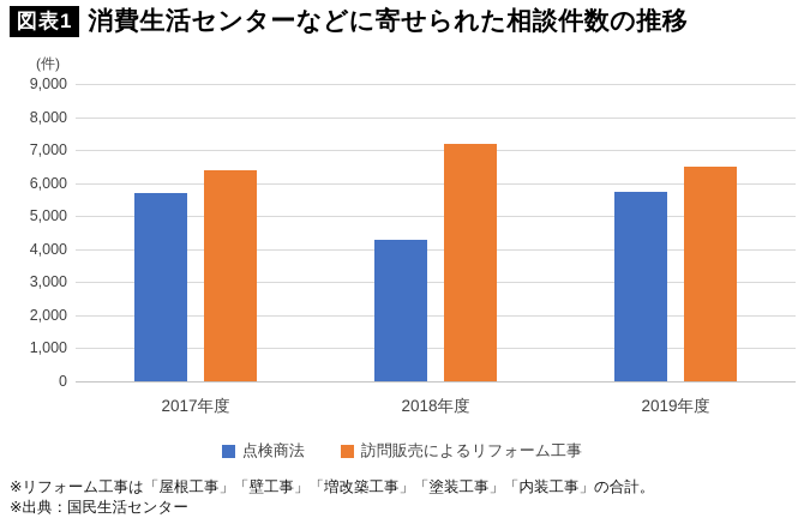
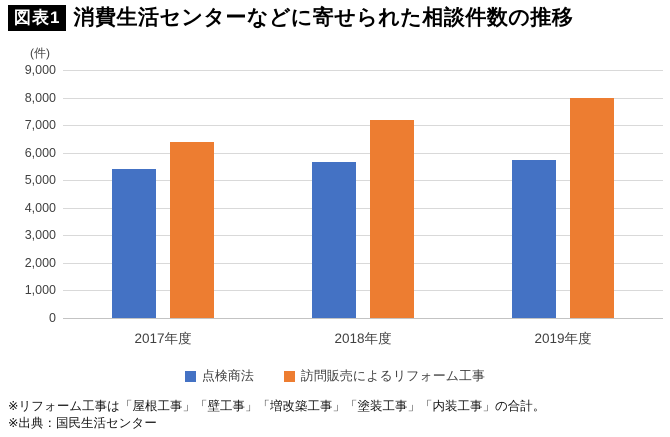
点検商法/2017年度: 5700 -> 5400
点検商法/2018年度: 4300 -> 5600
訪問販売によるリフォーム工事/2019年度: 6500 -> 8000
